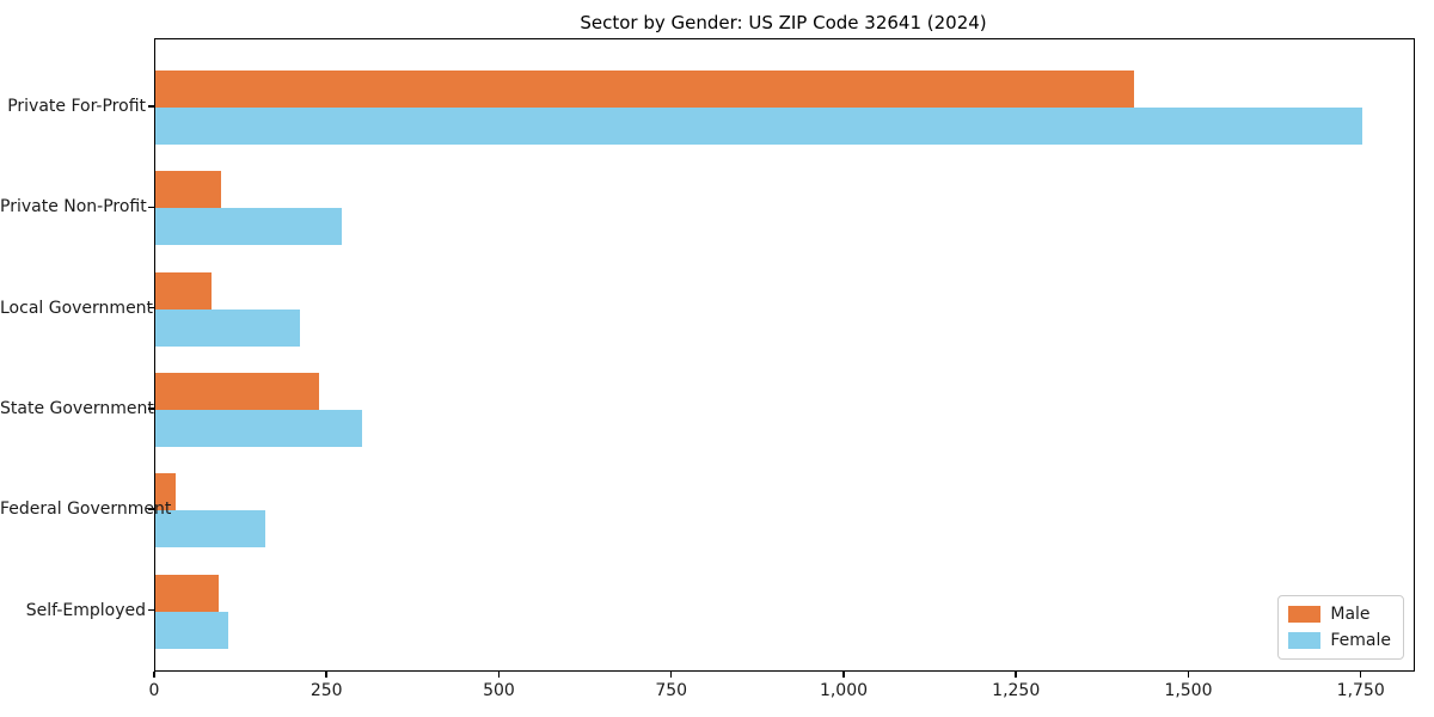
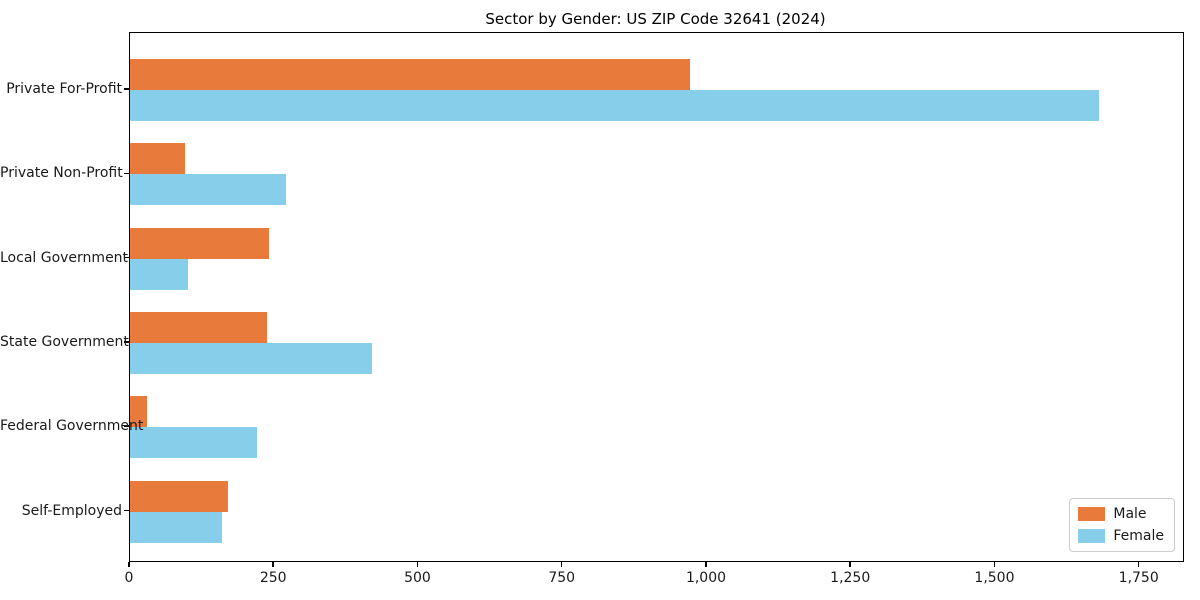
Male/Private For-Profit: 1420 -> 970
Female/Private For-Profit: 1750 -> 1680
Male/Local Government: 80 -> 240
Female/Local Government: 210 -> 100
Female/State Government: 300 -> 420
Female/Federal Government: 160 -> 220
Male/Self-Employed: 90 -> 170
Female/Self-Employed: 100 -> 160
